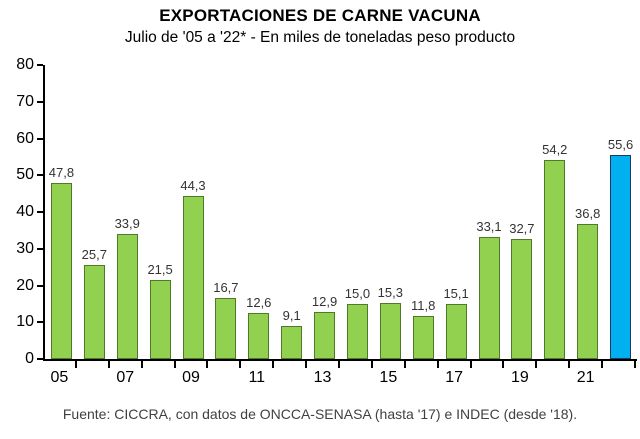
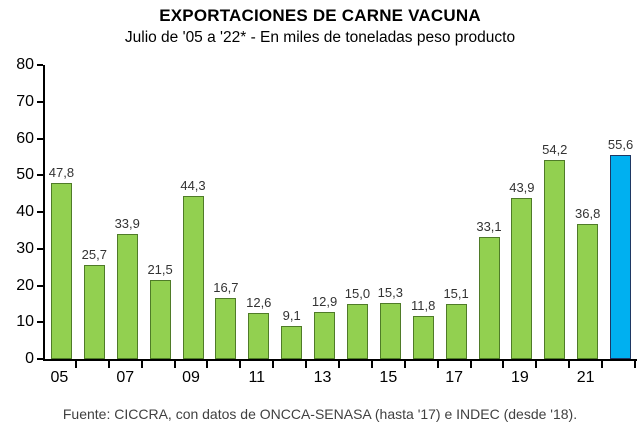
19: 32,7 -> 43,9
